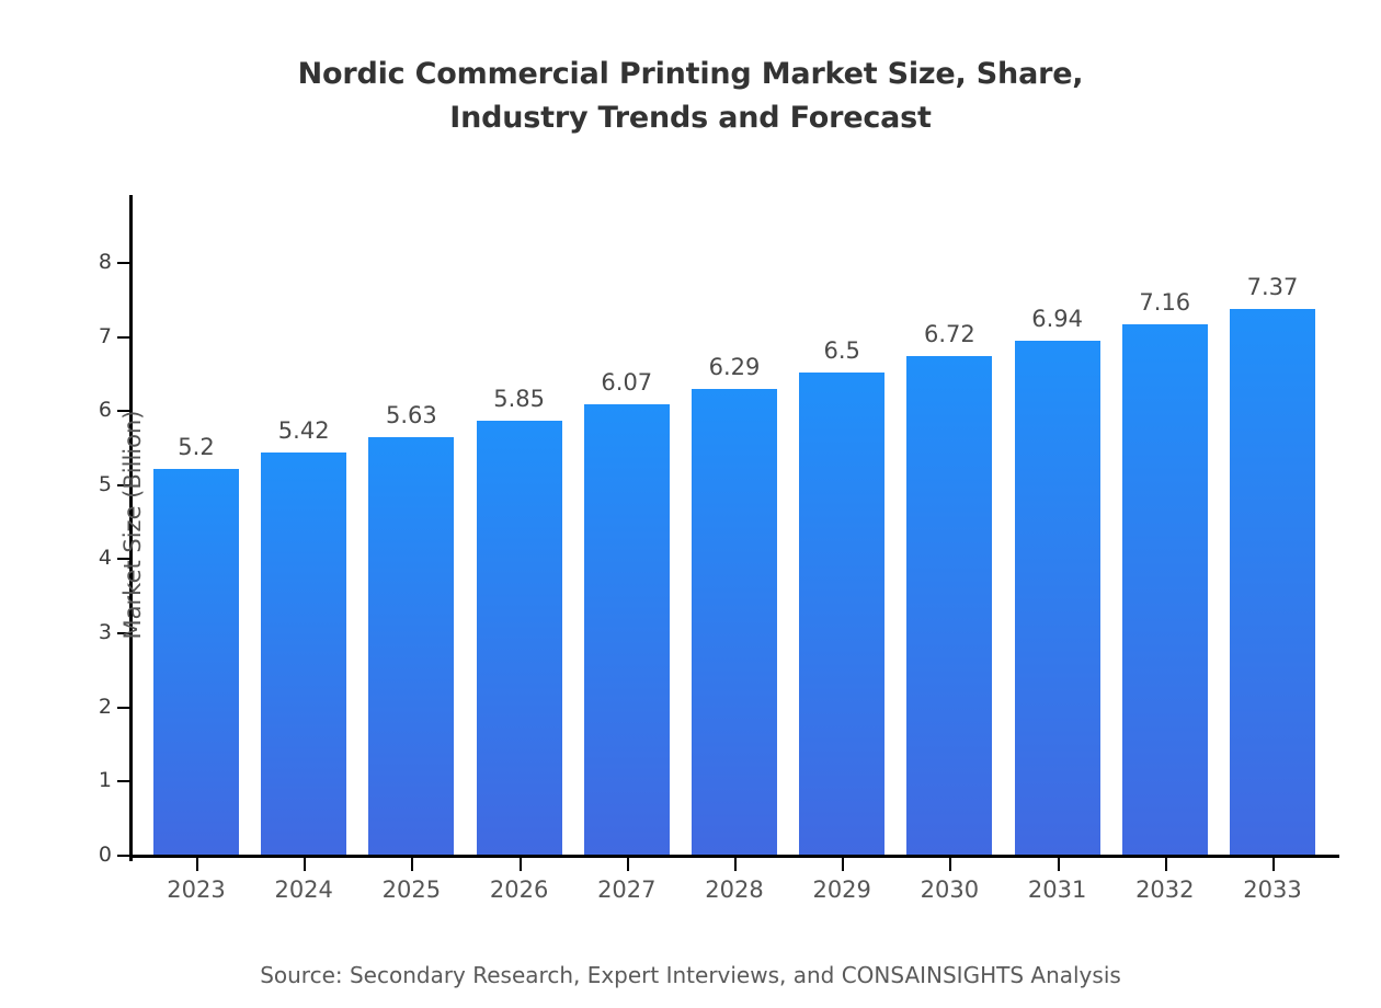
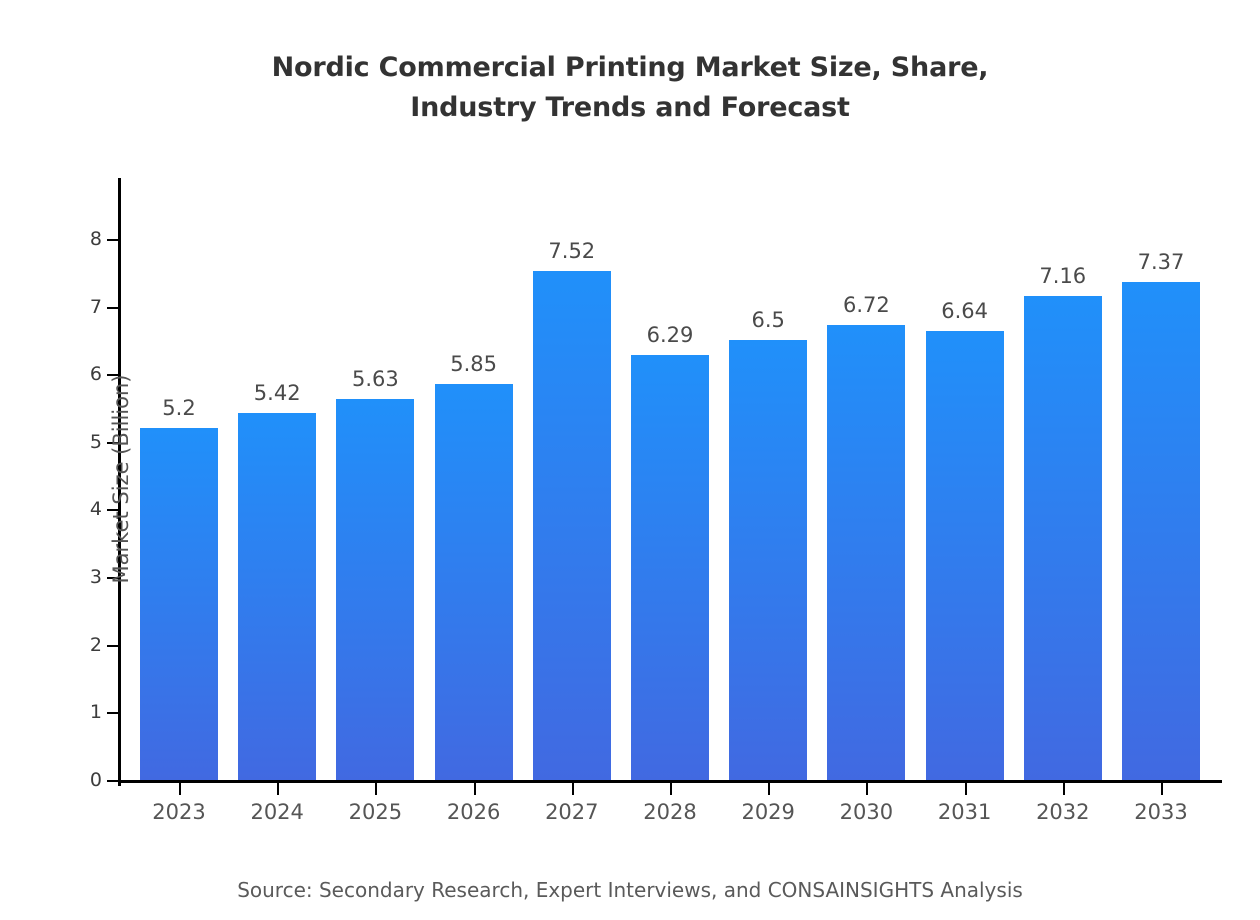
2027: 6.07 -> 7.52
2031: 6.94 -> 6.64
